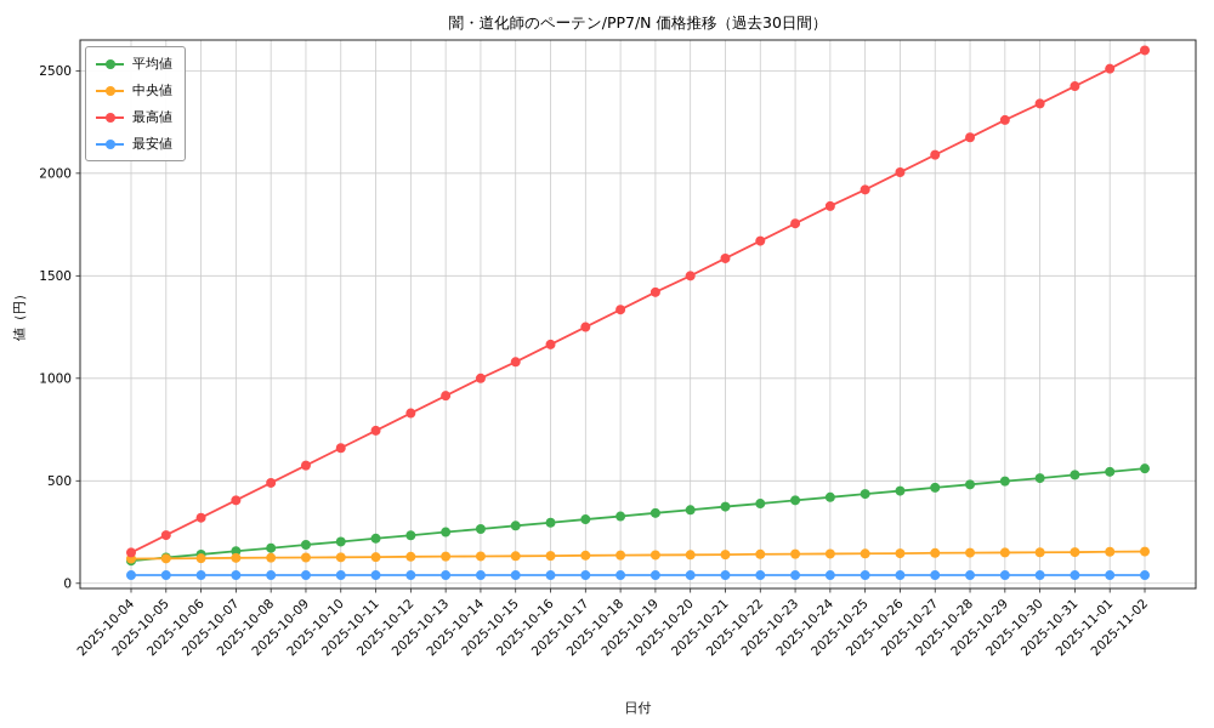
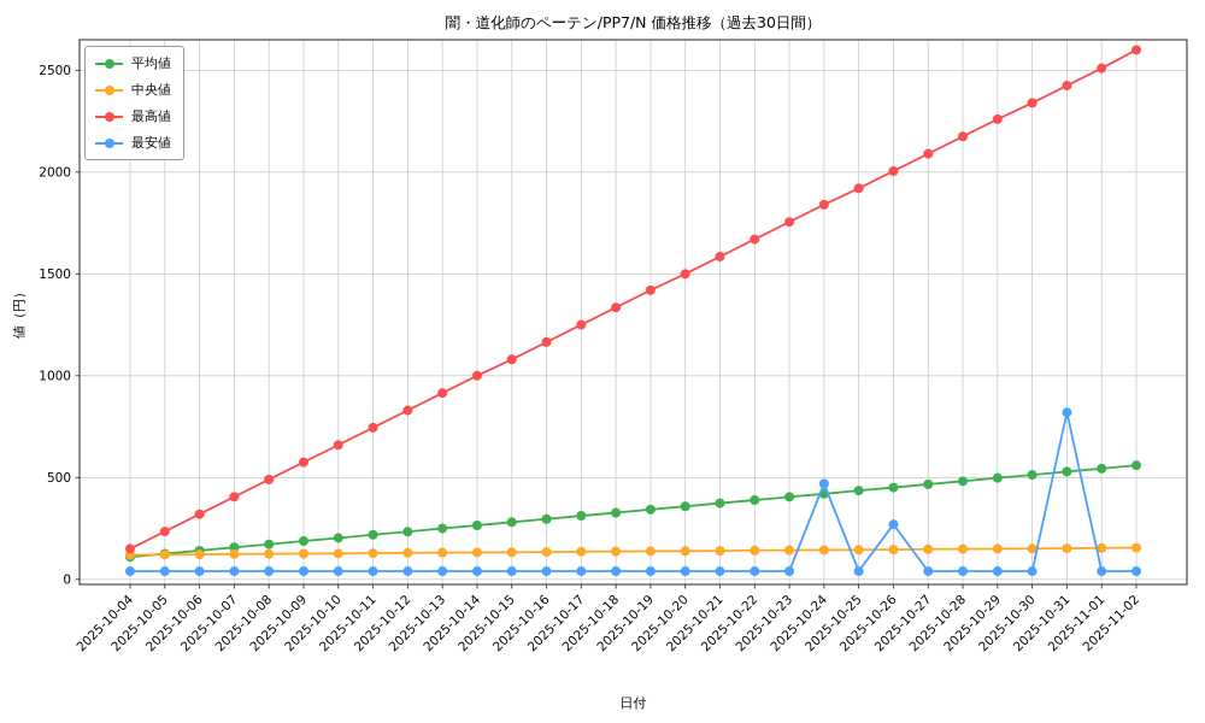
最安値/2025-10-24: 40 -> 470
最安値/2025-10-26: 40 -> 270
最安値/2025-10-31: 40 -> 820
